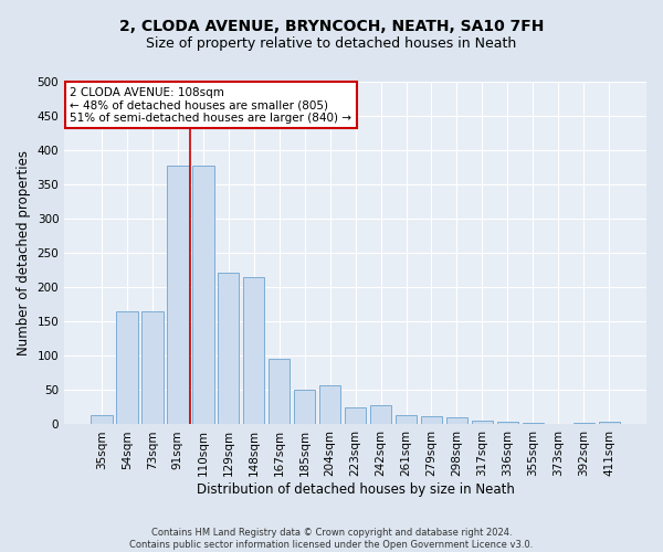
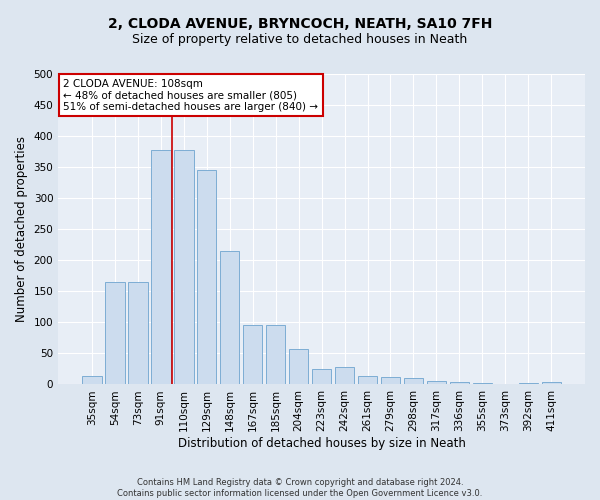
129sqm: 222 -> 345
185sqm: 50 -> 95
